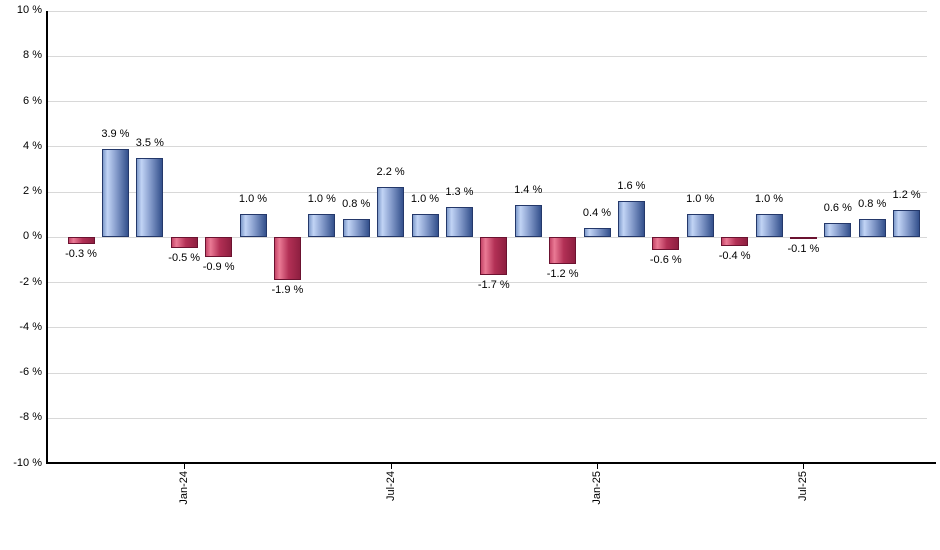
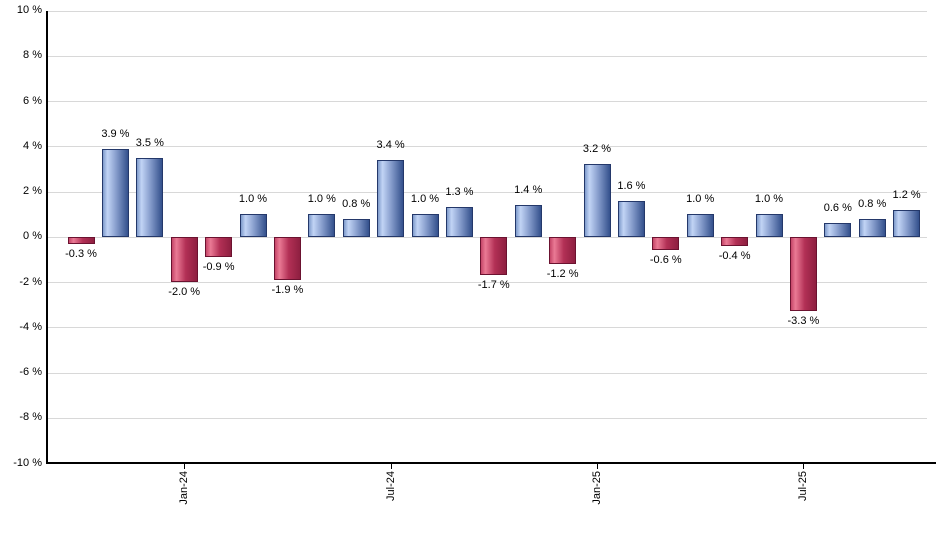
Jan-24: -0.5 -> -2.0
Jul-24: 2.2 -> 3.4
Jan-25: 0.4 -> 3.2
Jul-25: -0.1 -> -3.3
